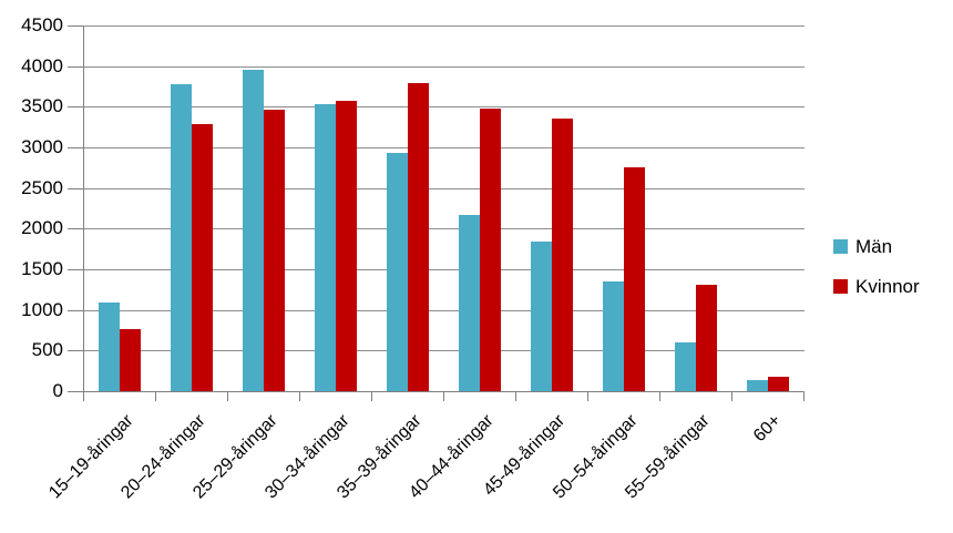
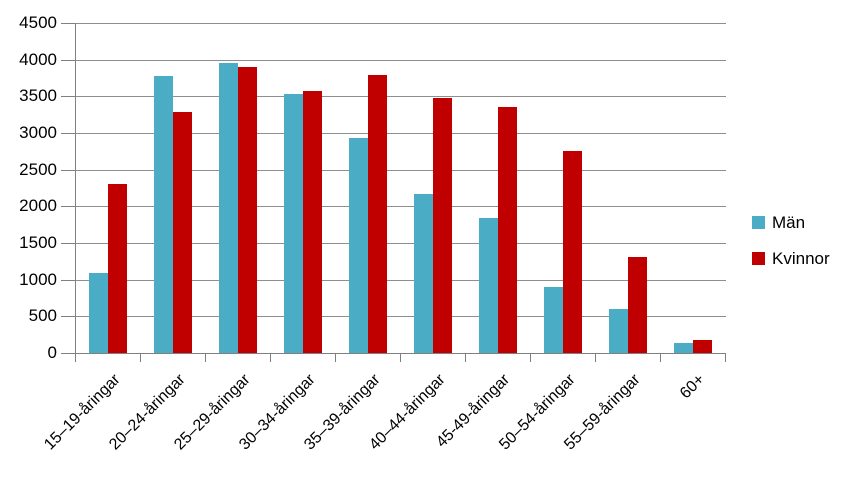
Kvinnor/15–19-åringar: 800 -> 2300
Kvinnor/25–29-åringar: 3500 -> 3900
Män/50–54-åringar: 1400 -> 900
